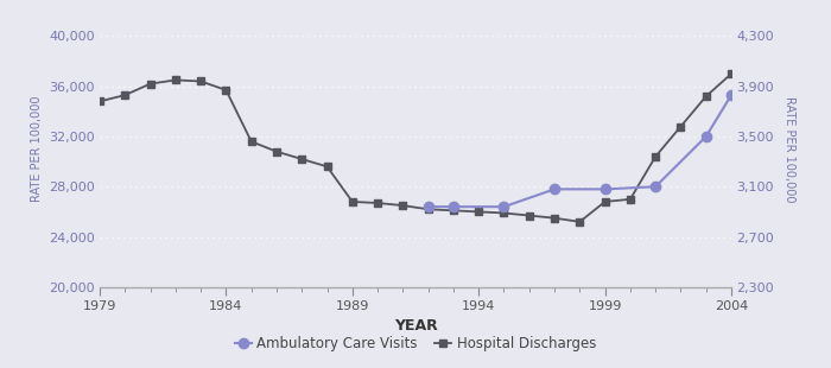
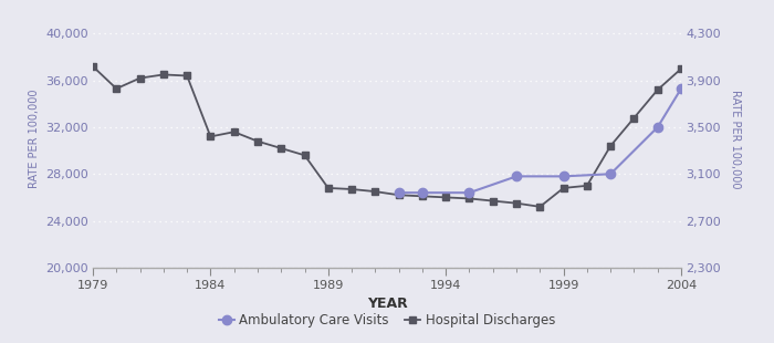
Hospital Discharges/1979: 34,800 -> 37,200
Hospital Discharges/1984: 35,700 -> 31,200
